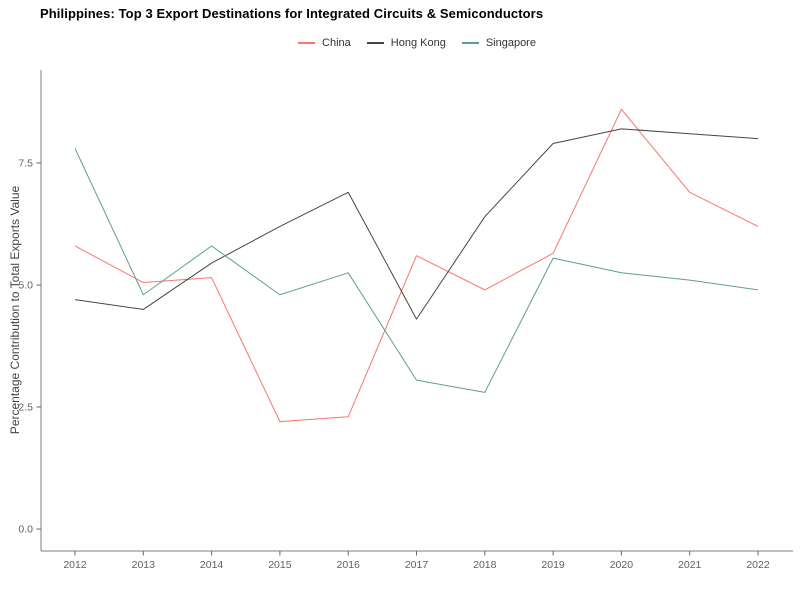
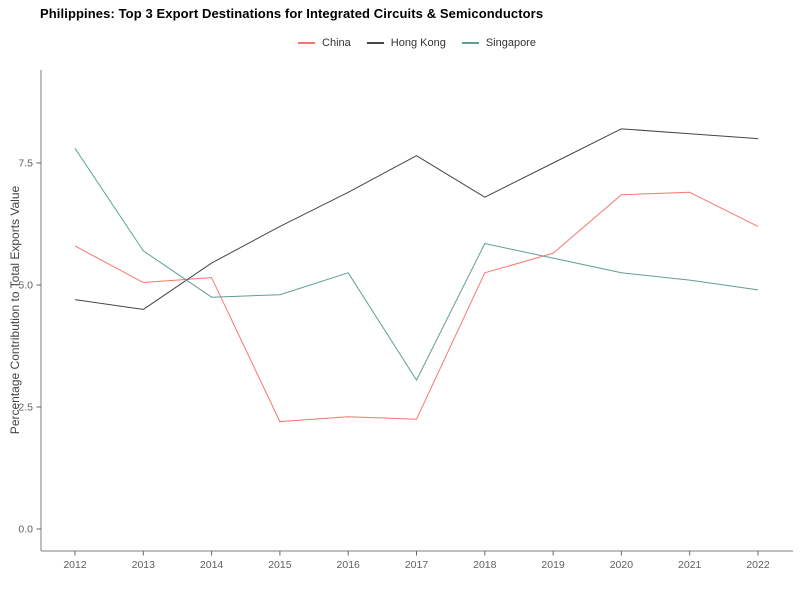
Singapore/2013: 4.8 -> 5.7
Singapore/2014: 5.8 -> 4.8
China/2017: 5.6 -> 2.2
Hong Kong/2017: 4.3 -> 7.7
China/2018: 4.9 -> 5.2
Hong Kong/2018: 6.4 -> 6.8
Singapore/2018: 2.8 -> 5.8
Hong Kong/2019: 7.9 -> 7.5
China/2020: 8.6 -> 6.8
